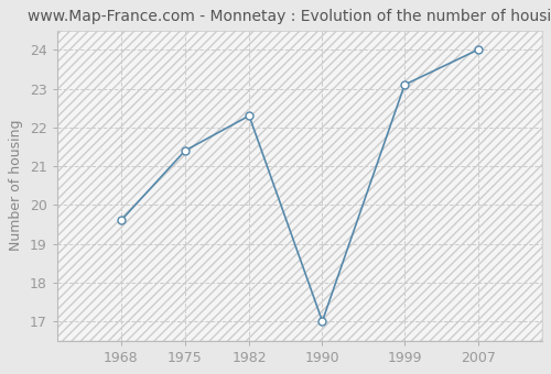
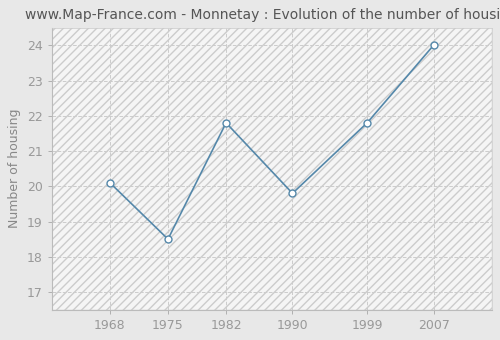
1968: 19.6 -> 20.1
1975: 21.4 -> 18.5
1982: 22.3 -> 21.8
1990: 17.0 -> 19.8
1999: 23.1 -> 21.8
